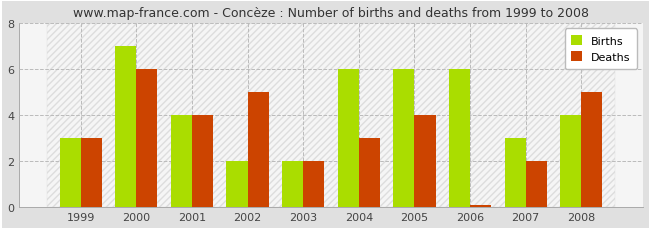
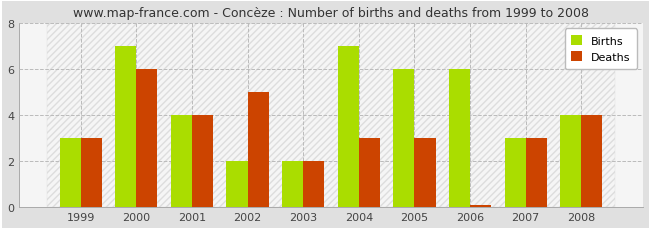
Births/2004: 6 -> 7
Deaths/2005: 4.00 -> 3.00
Deaths/2007: 2.00 -> 3.00
Deaths/2008: 5.00 -> 4.00
